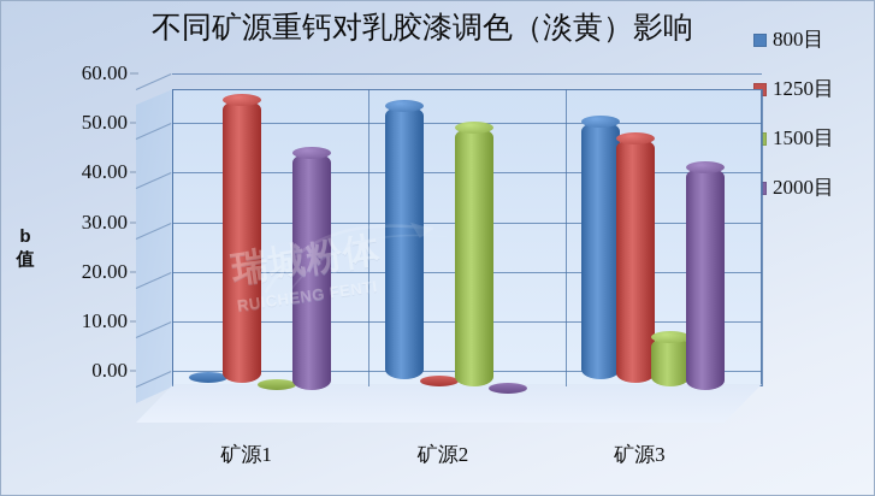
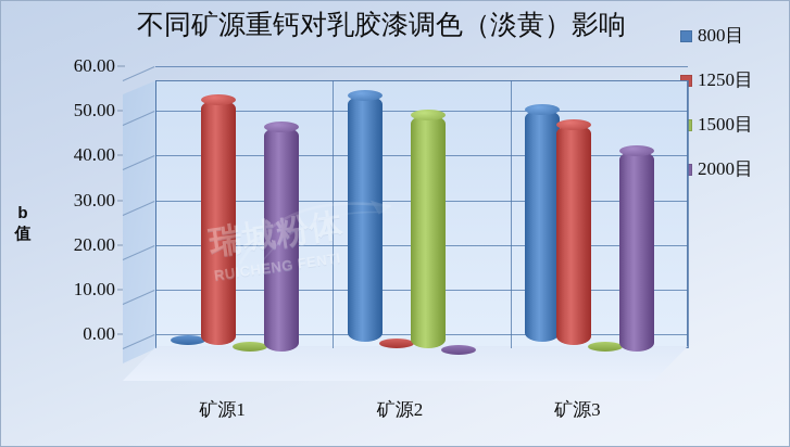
1250目/矿源1: 57 -> 55
2000目/矿源1: 48 -> 50
1500目/矿源3: 10 -> 1
